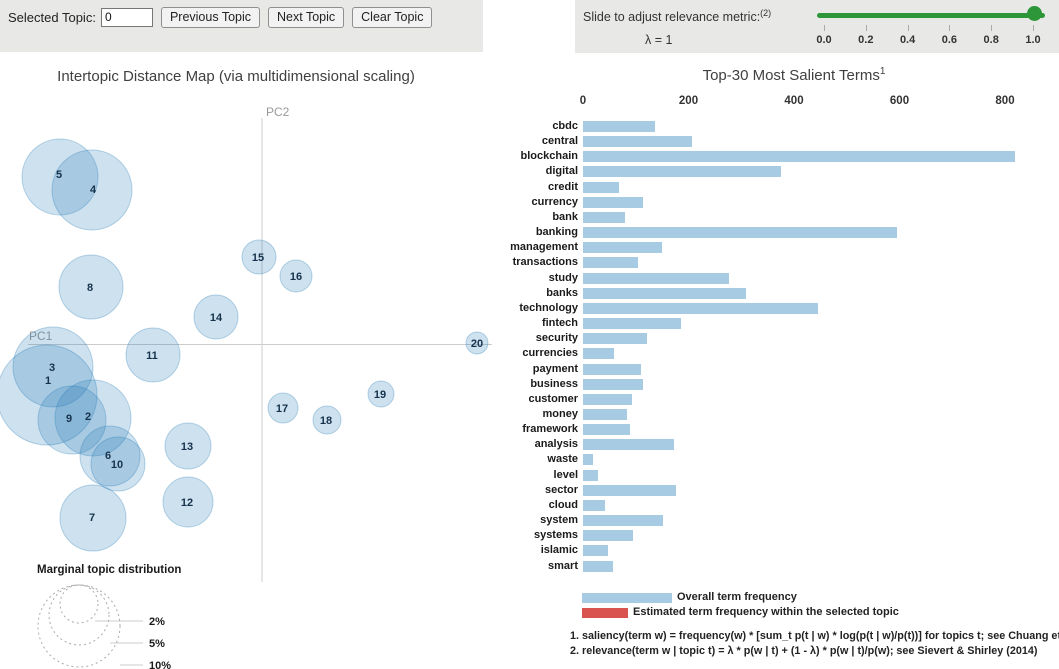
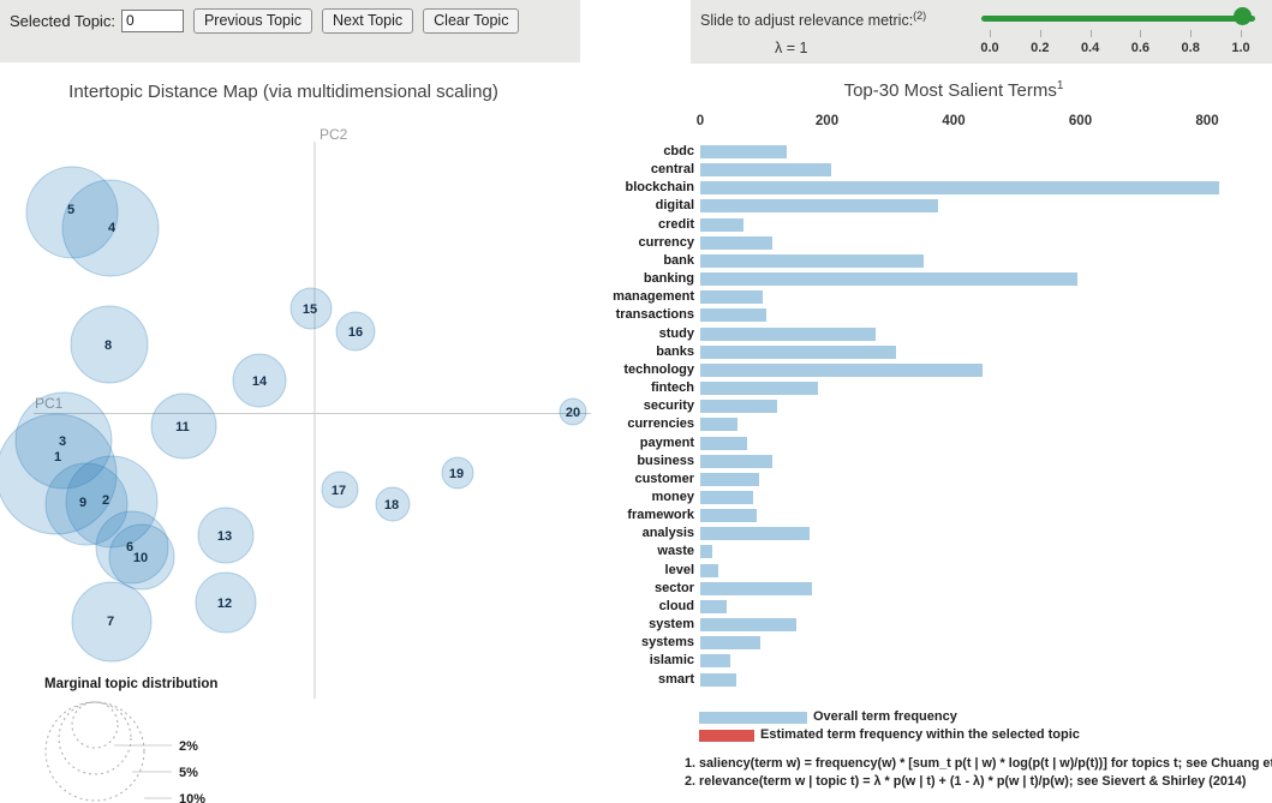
bank: 80 -> 350
management: 150 -> 100
payment: 110 -> 70
